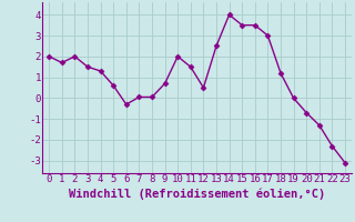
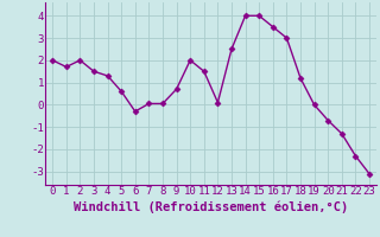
12: 0.5 -> 0.1
15: 3.5 -> 4.0
